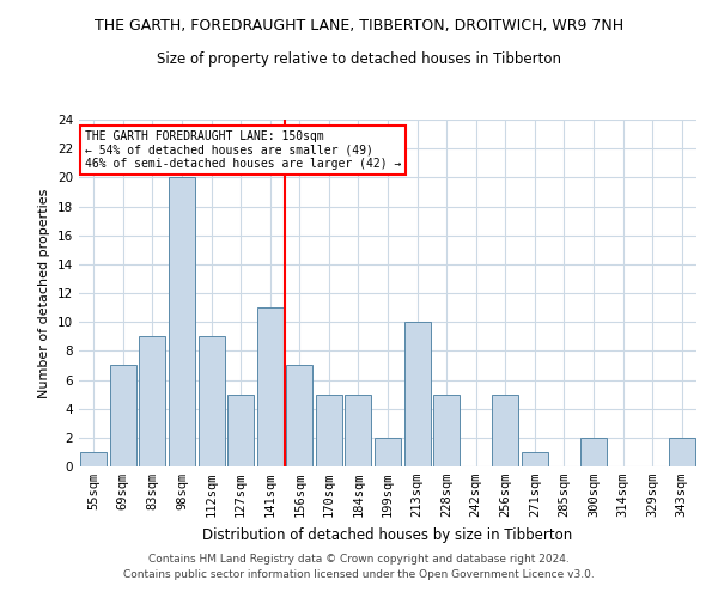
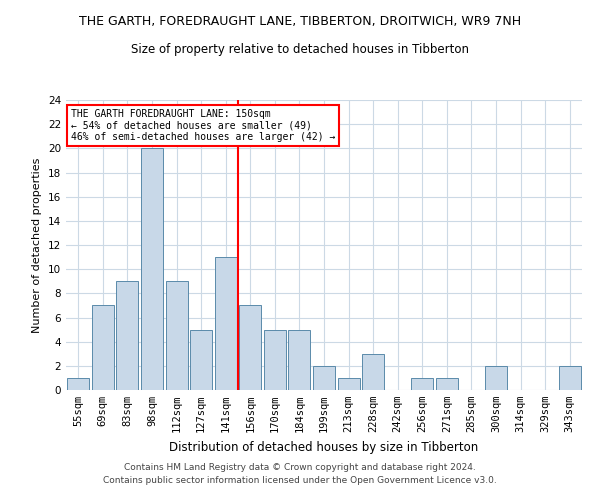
213sqm: 10 -> 1
228sqm: 5 -> 3
256sqm: 5 -> 1
